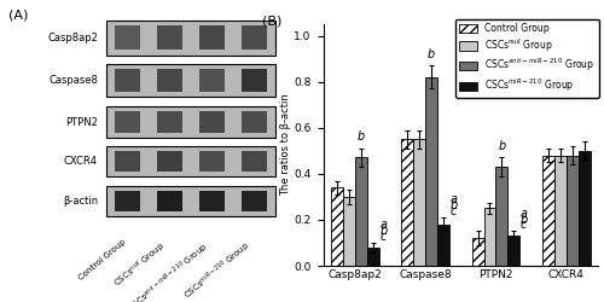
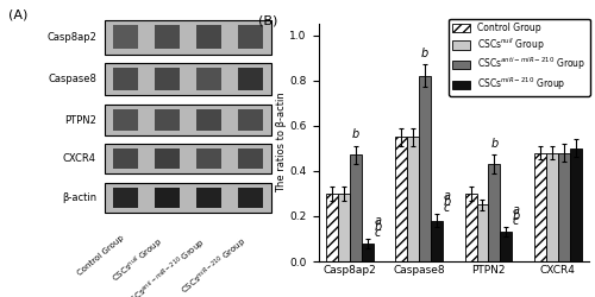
Control Group/Casp8ap2: 0.34 -> 0.30
Control Group/PTPN2: 0.12 -> 0.30
